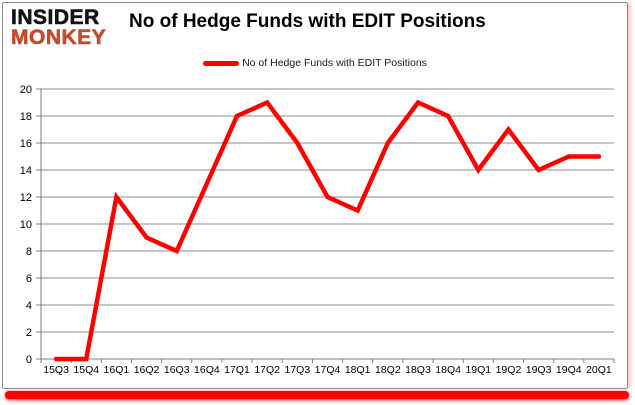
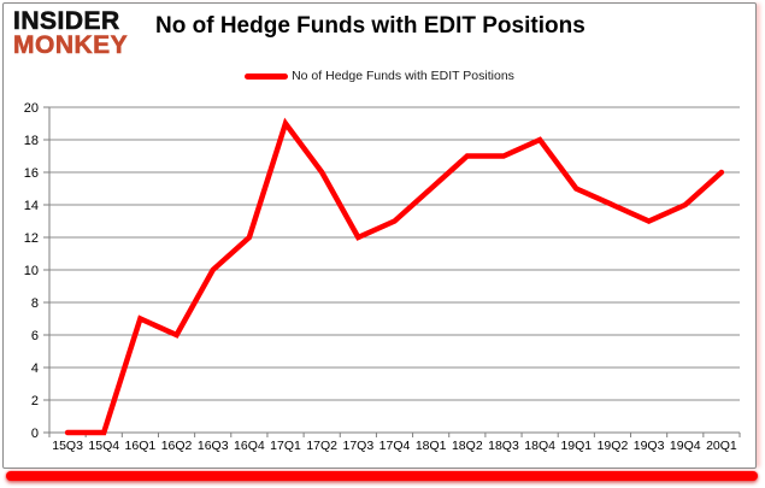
16Q1: 12 -> 7
16Q2: 9 -> 6
16Q3: 8 -> 10
16Q4: 13 -> 12
17Q1: 18 -> 19
17Q2: 19 -> 16
17Q3: 16 -> 12
17Q4: 12 -> 13
18Q1: 11 -> 15
18Q2: 16 -> 17
18Q3: 19 -> 17
19Q1: 14 -> 15
19Q2: 17 -> 14
19Q3: 14 -> 13
19Q4: 15 -> 14
20Q1: 15 -> 16
